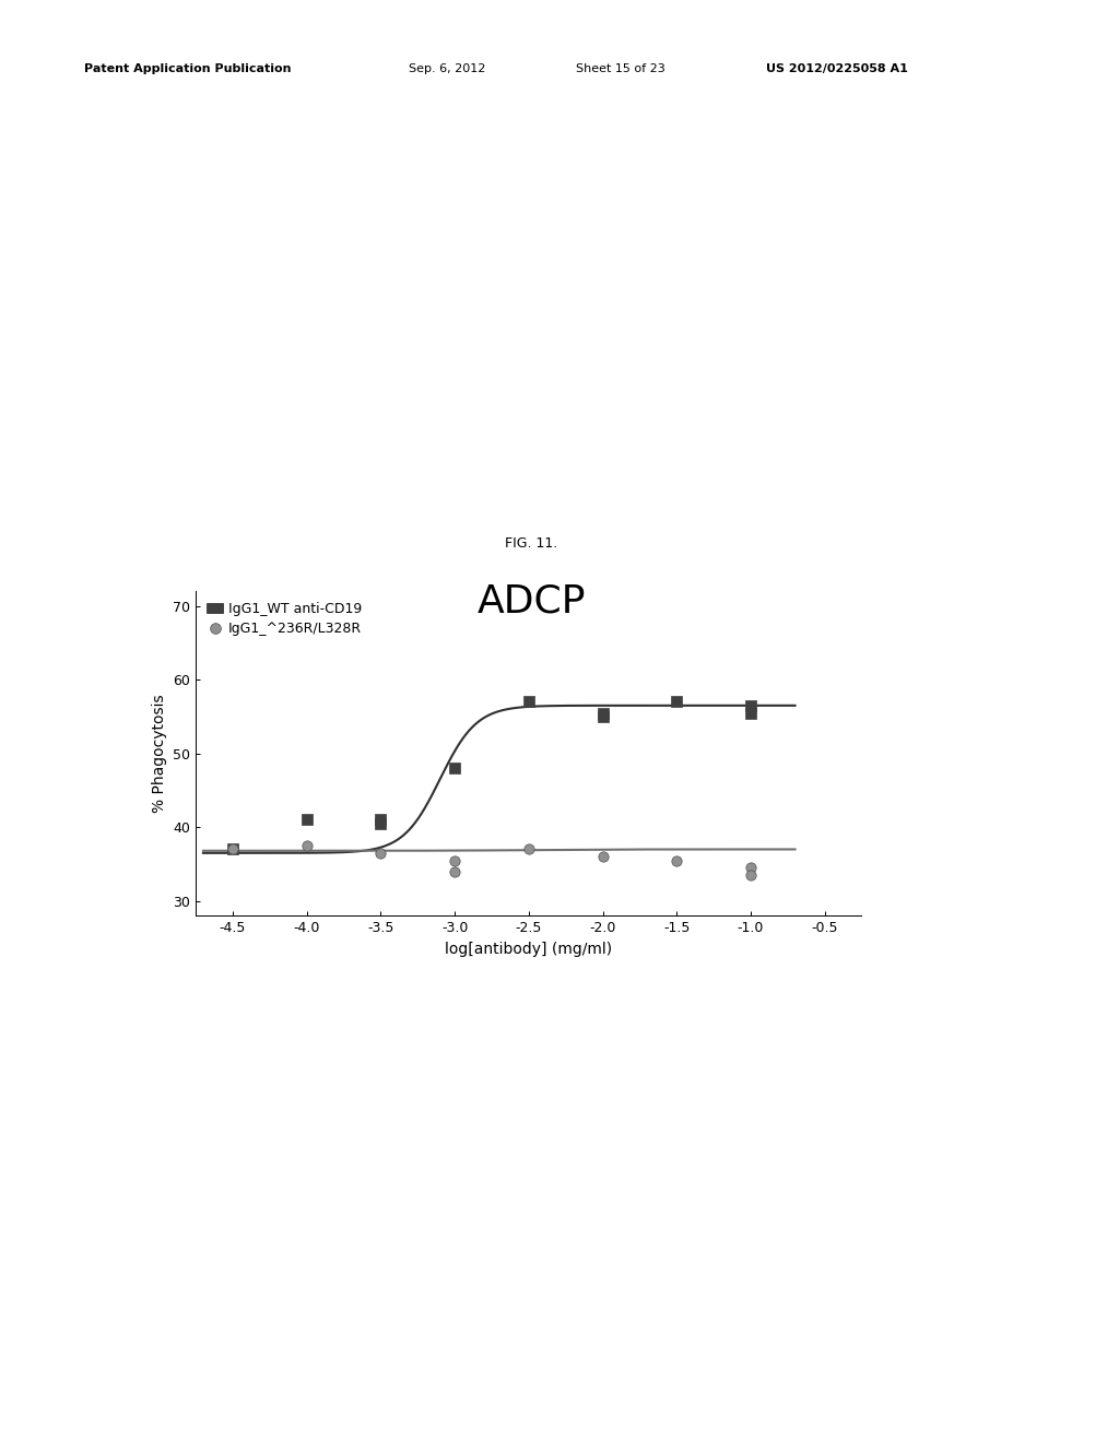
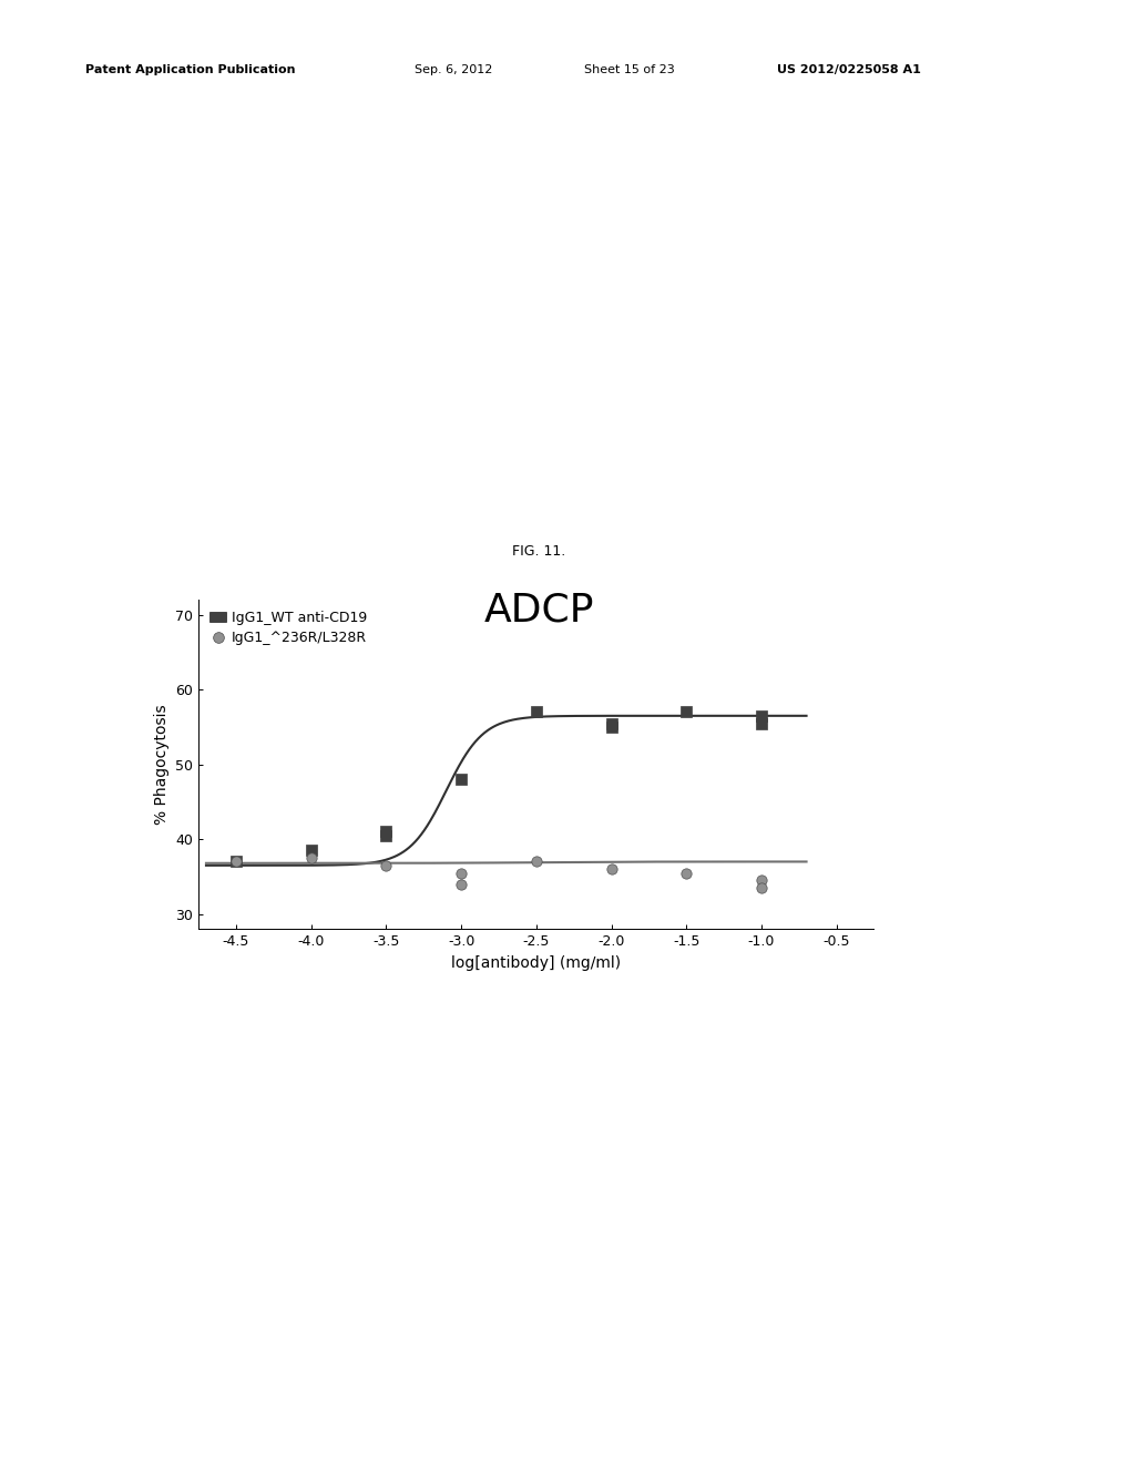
IgG1_WT anti-CD19/-4.0: 41.0 -> 38.5
